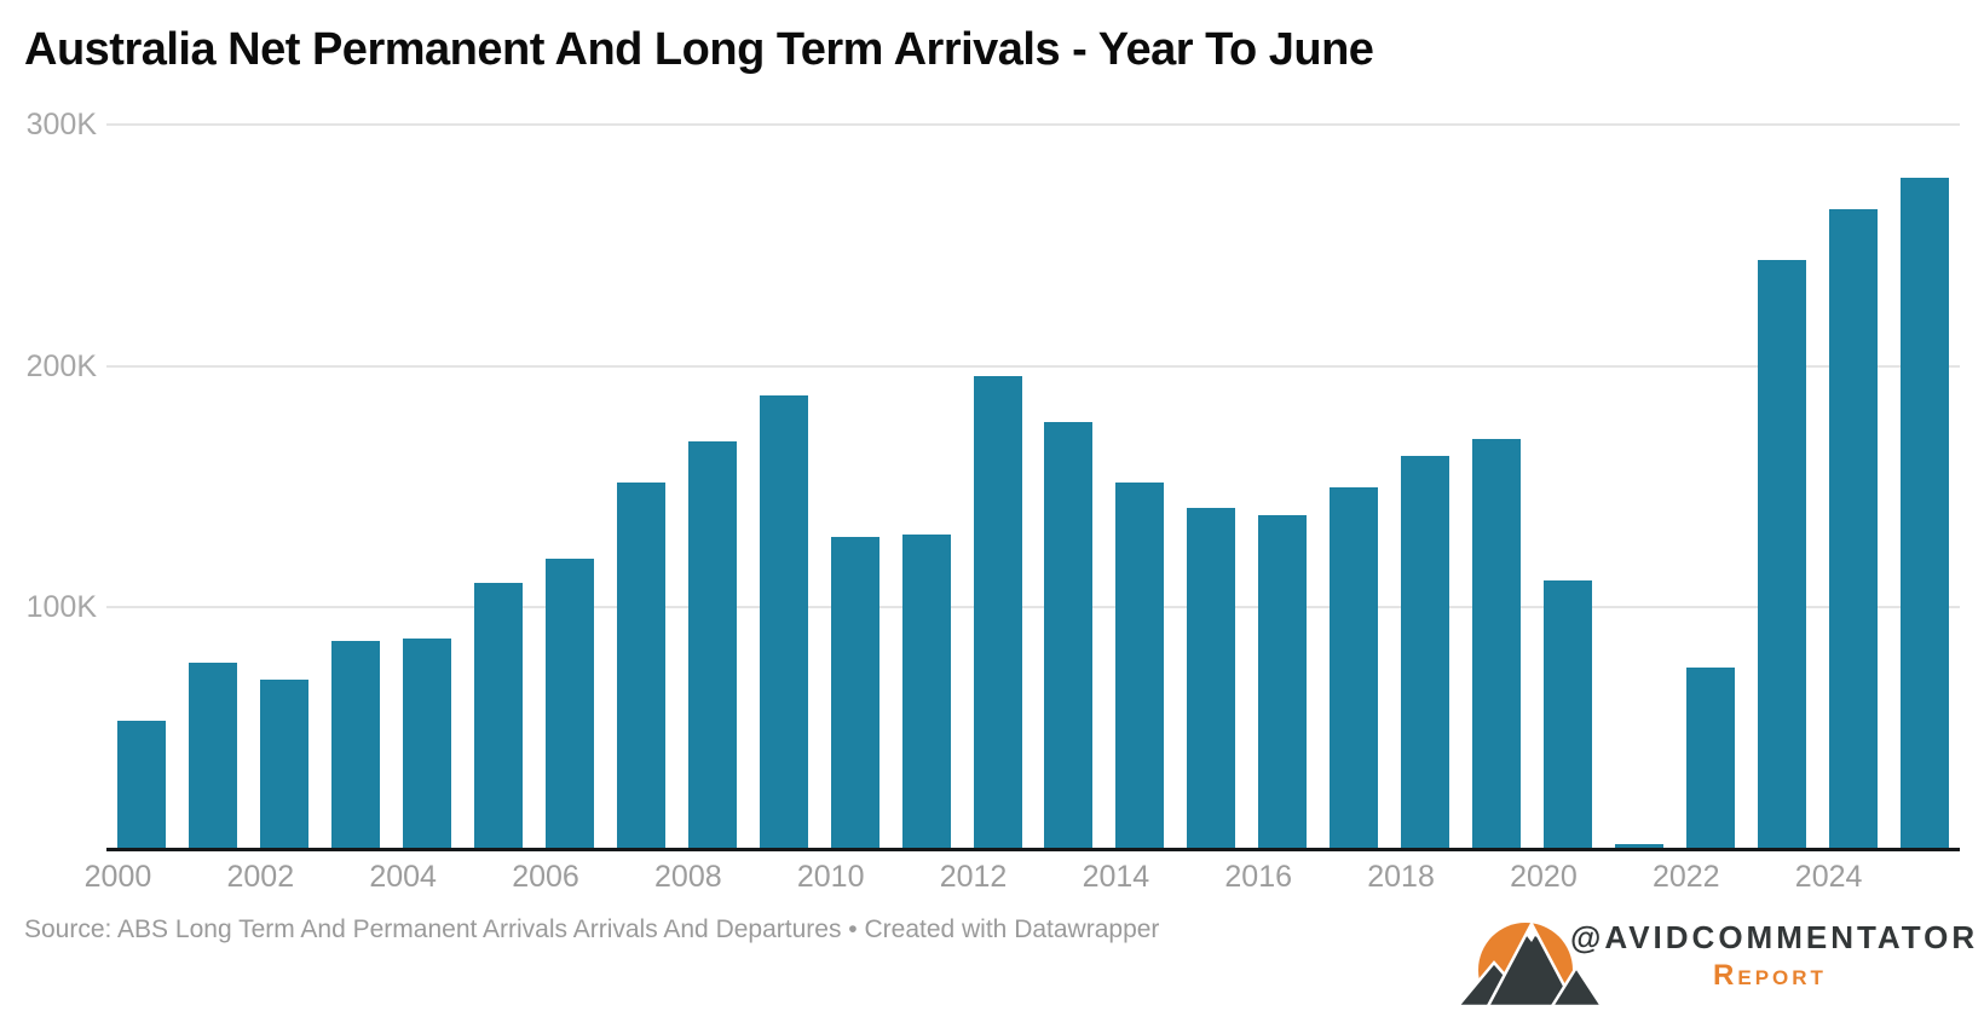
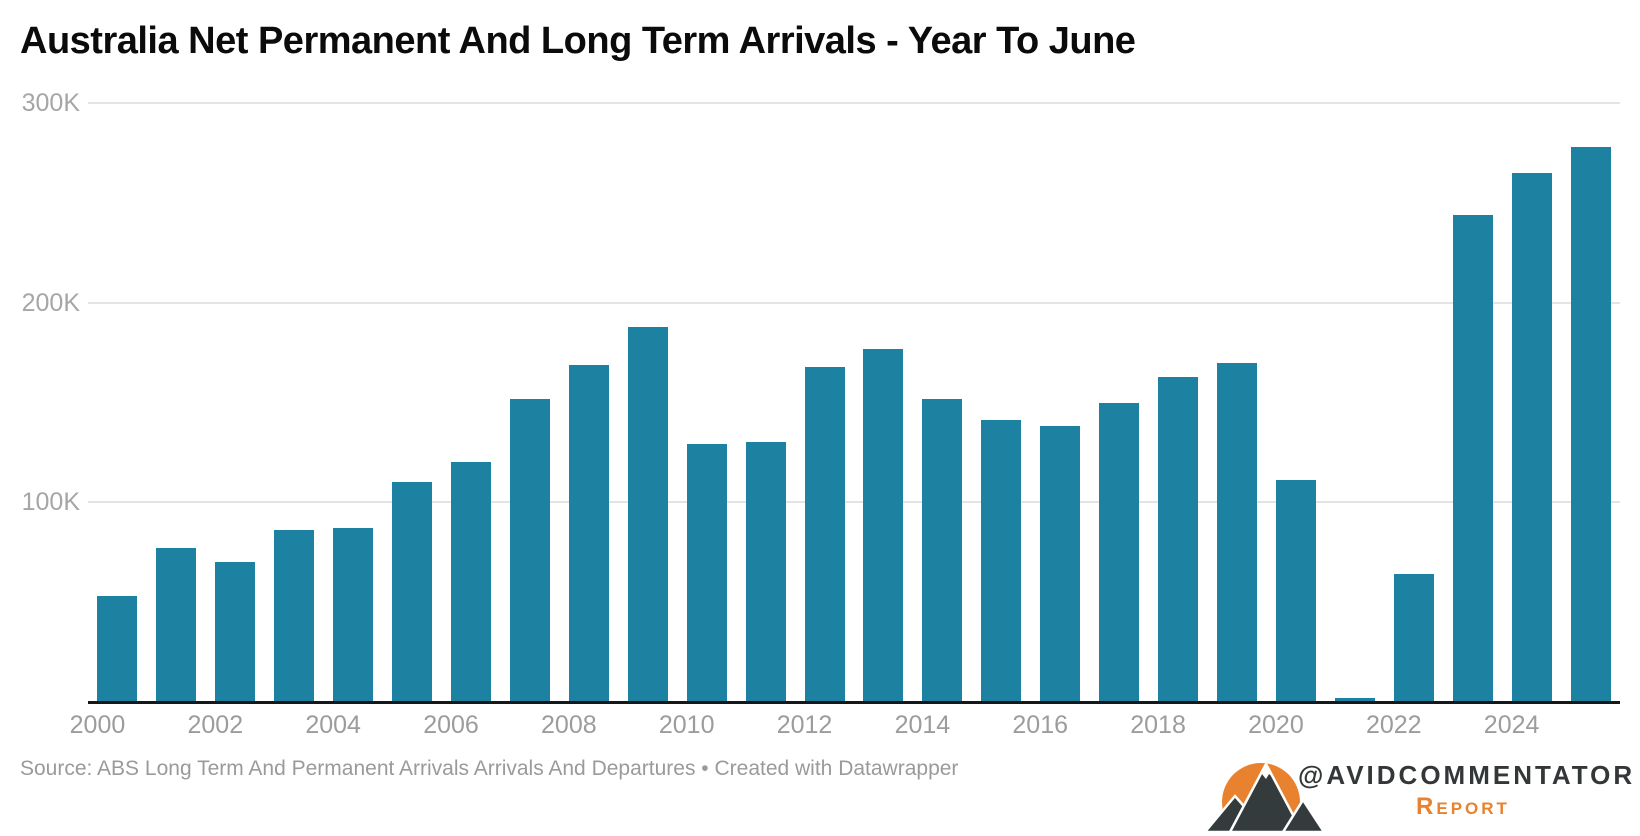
2012: 196K -> 168K
2022: 75K -> 64K
